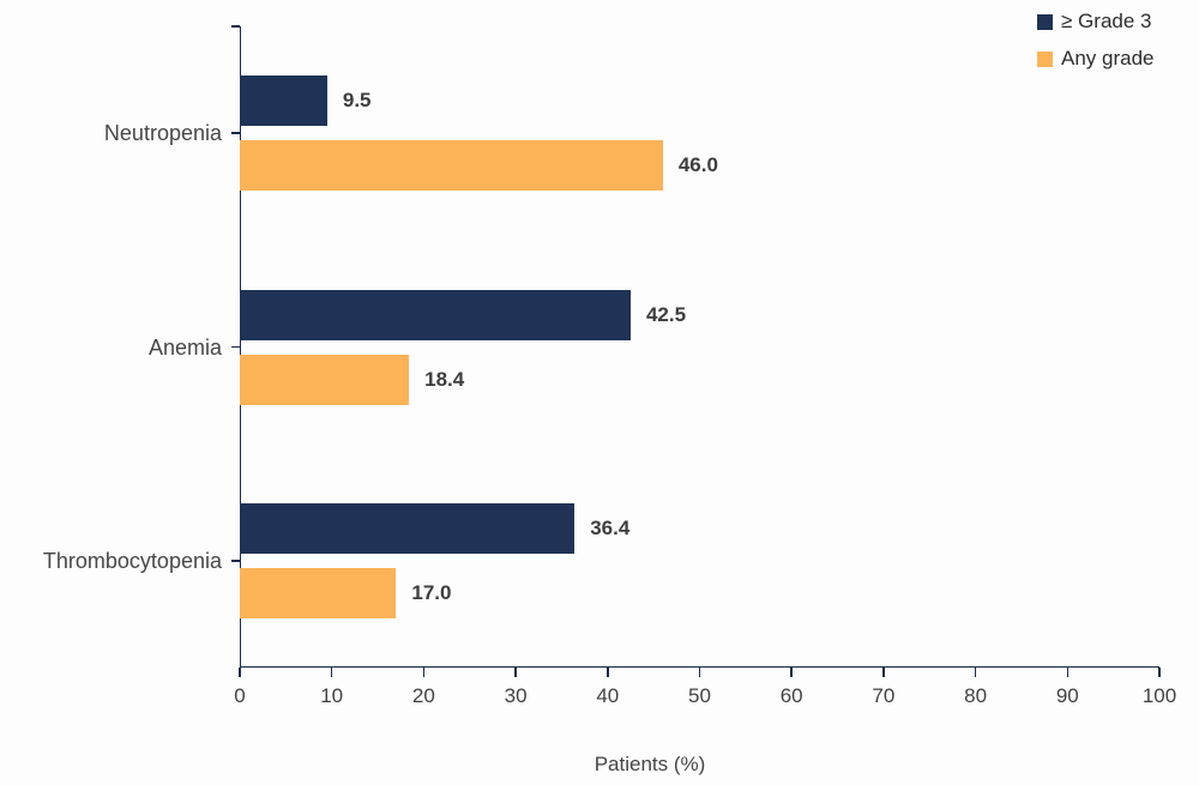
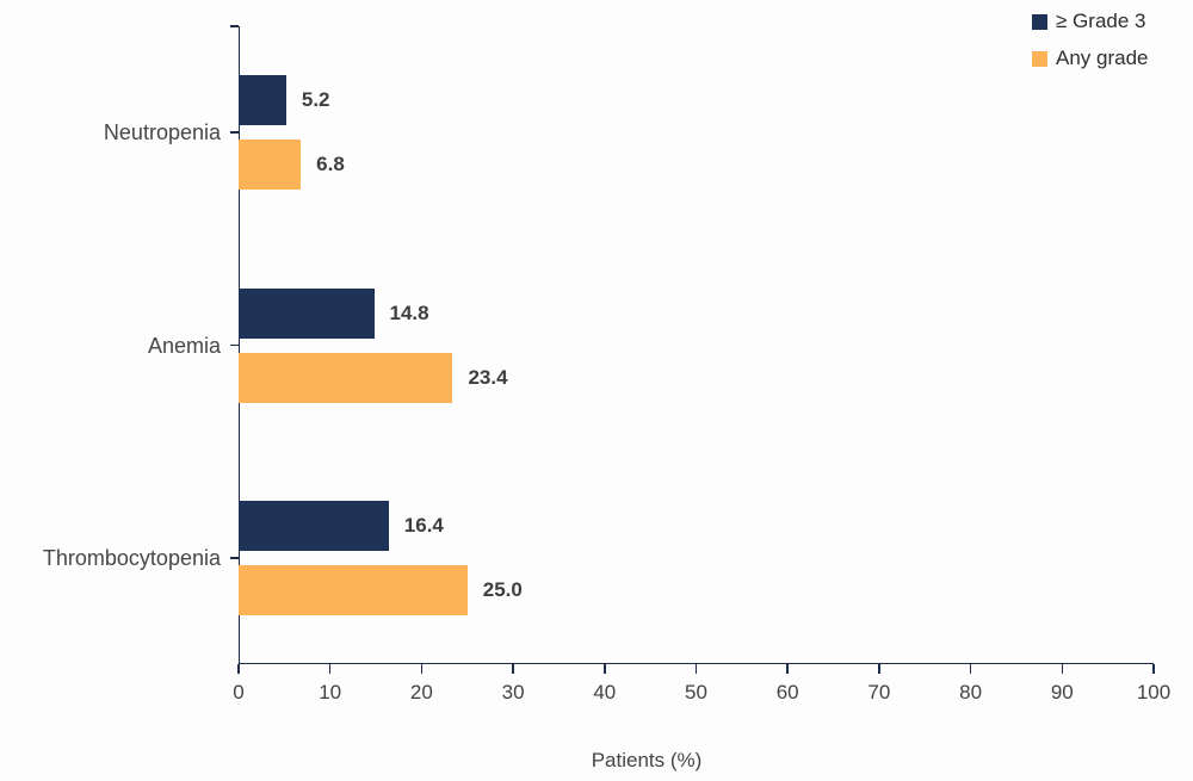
≥ Grade 3/Neutropenia: 9.5 -> 5.2
Any grade/Neutropenia: 46.0 -> 6.8
≥ Grade 3/Anemia: 42.5 -> 14.8
Any grade/Anemia: 18.4 -> 23.4
≥ Grade 3/Thrombocytopenia: 36.4 -> 16.4
Any grade/Thrombocytopenia: 17.0 -> 25.0
